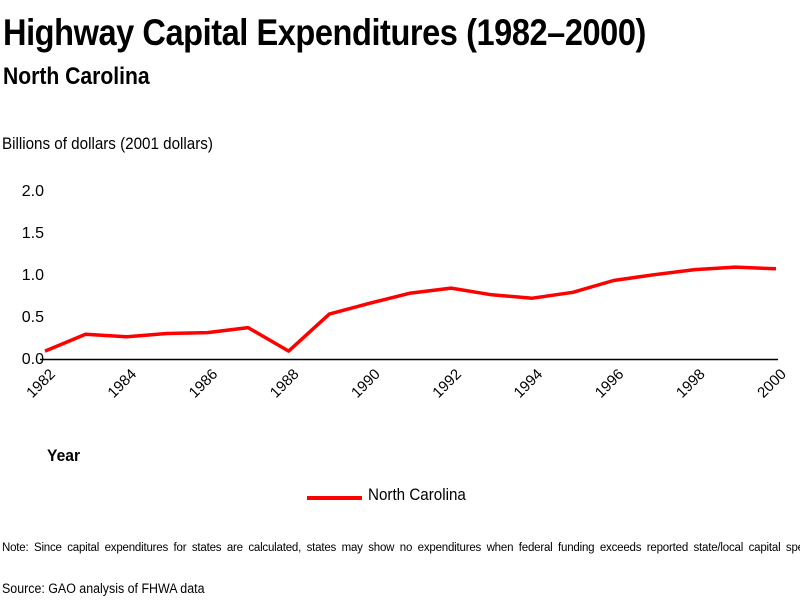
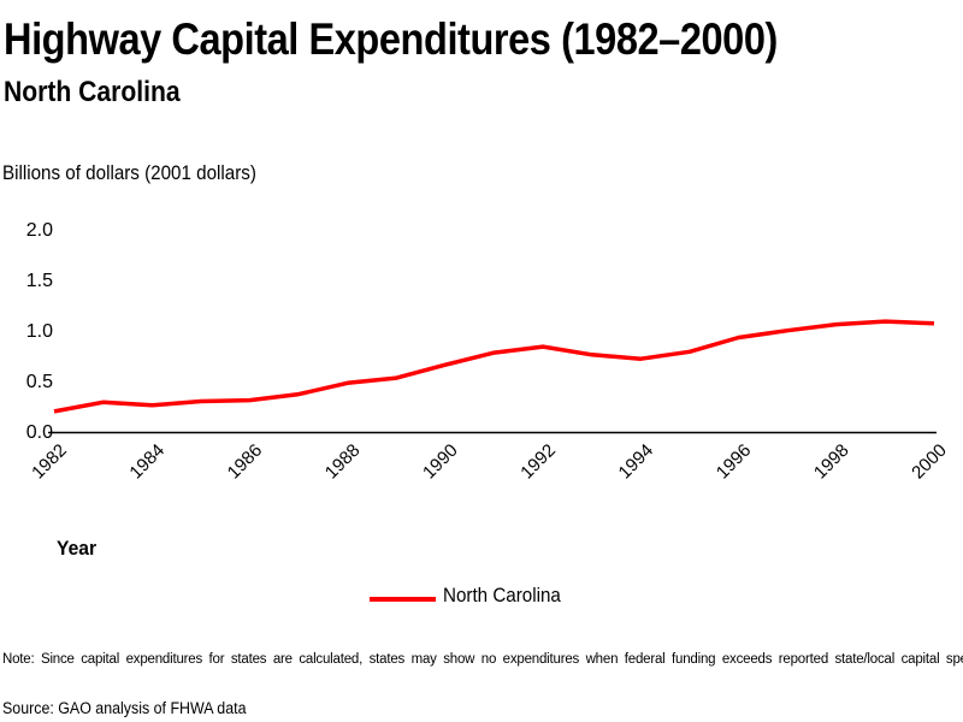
1982: 0.1 -> 0.2
1988: 0.1 -> 0.5
